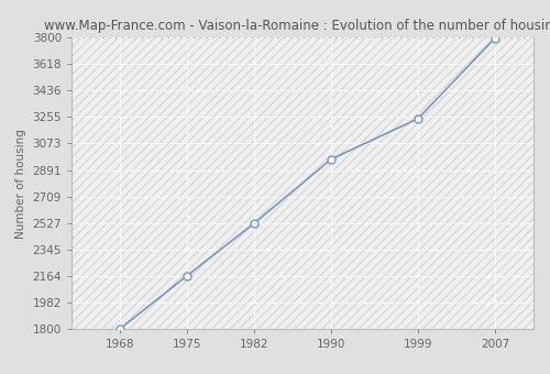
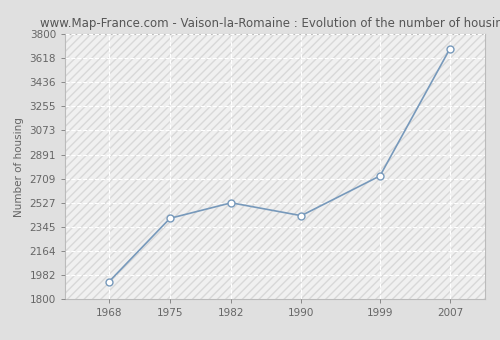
1968: 1800 -> 1930
1975: 2170 -> 2410
1990: 2970 -> 2430
1999: 3240 -> 2730
2007: 3800 -> 3690
